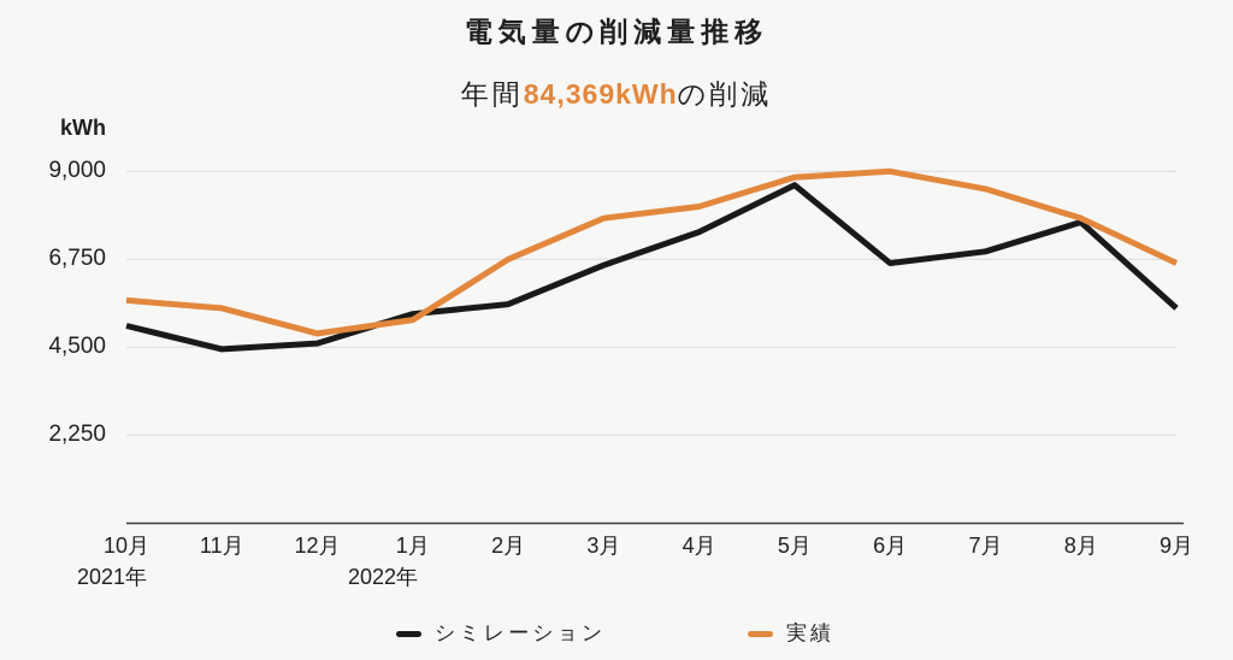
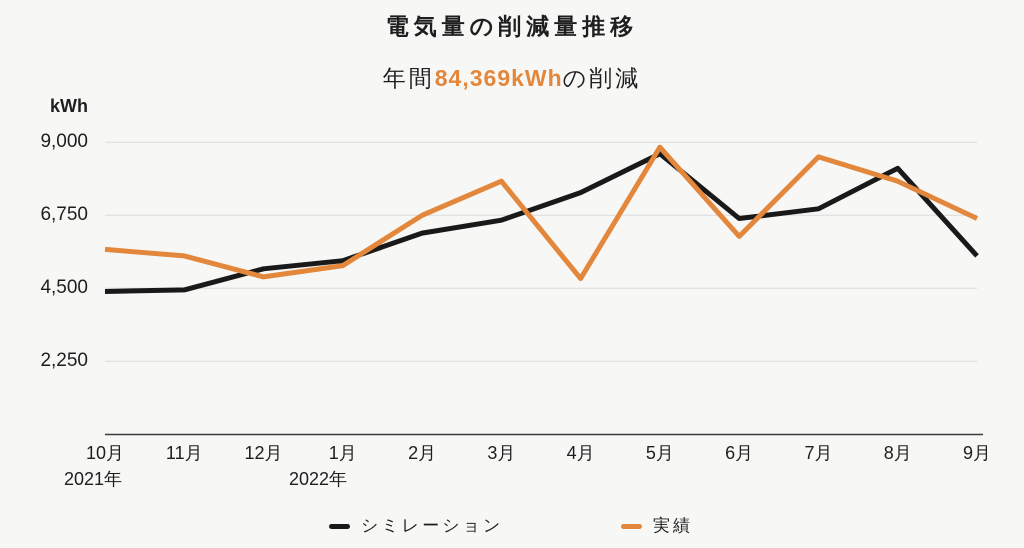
シミレーション/10月: 5000 -> 4400
シミレーション/12月: 4600 -> 5100
シミレーション/2月: 5600 -> 6200
実績/4月: 8100 -> 4800
実績/6月: 9000 -> 6100
シミレーション/8月: 7700 -> 8200
